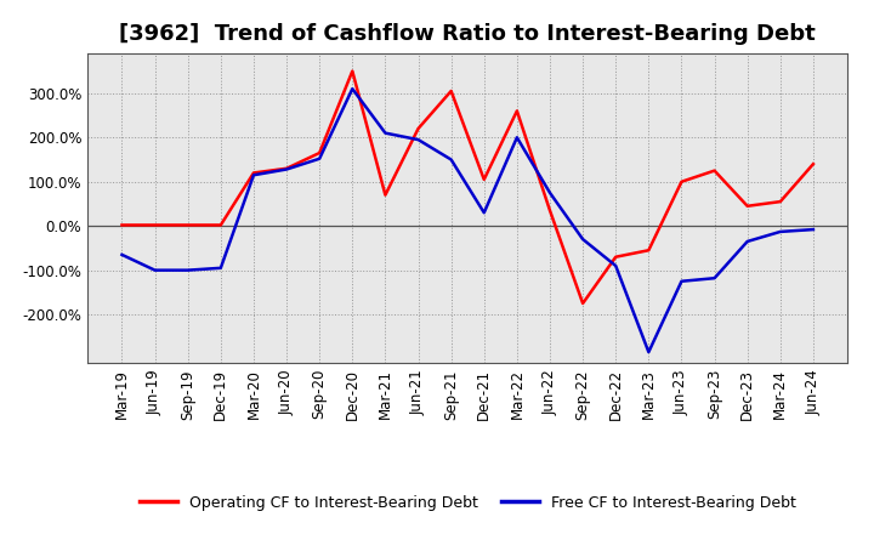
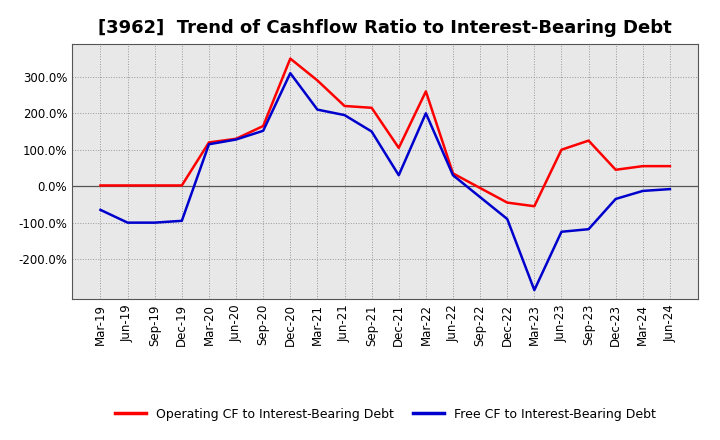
Operating CF to Interest-Bearing Debt/Mar-21: 70% -> 290%
Operating CF to Interest-Bearing Debt/Sep-21: 305% -> 215%
Free CF to Interest-Bearing Debt/Jun-22: 75% -> 30%
Operating CF to Interest-Bearing Debt/Sep-22: -175% -> -5%
Operating CF to Interest-Bearing Debt/Dec-22: -70% -> -45%
Operating CF to Interest-Bearing Debt/Jun-24: 140% -> 55%
